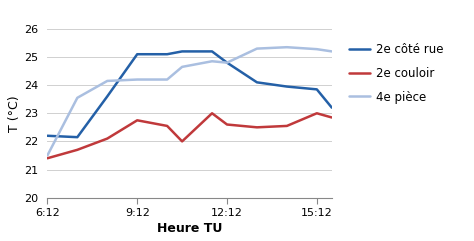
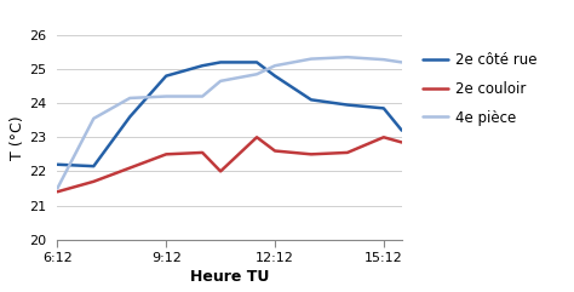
2e côté rue/9:12: 25.10 -> 24.80
2e couloir/9:12: 22.75 -> 22.50
4e pièce/12:12: 24.80 -> 25.10
